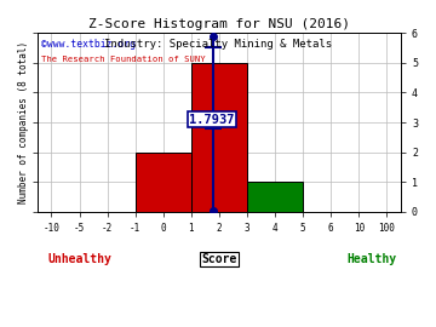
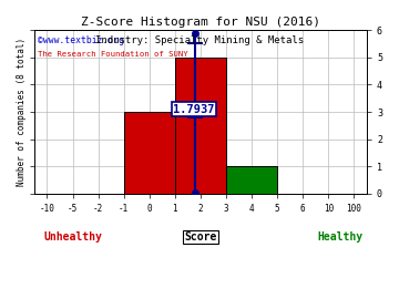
0: 2 -> 3
